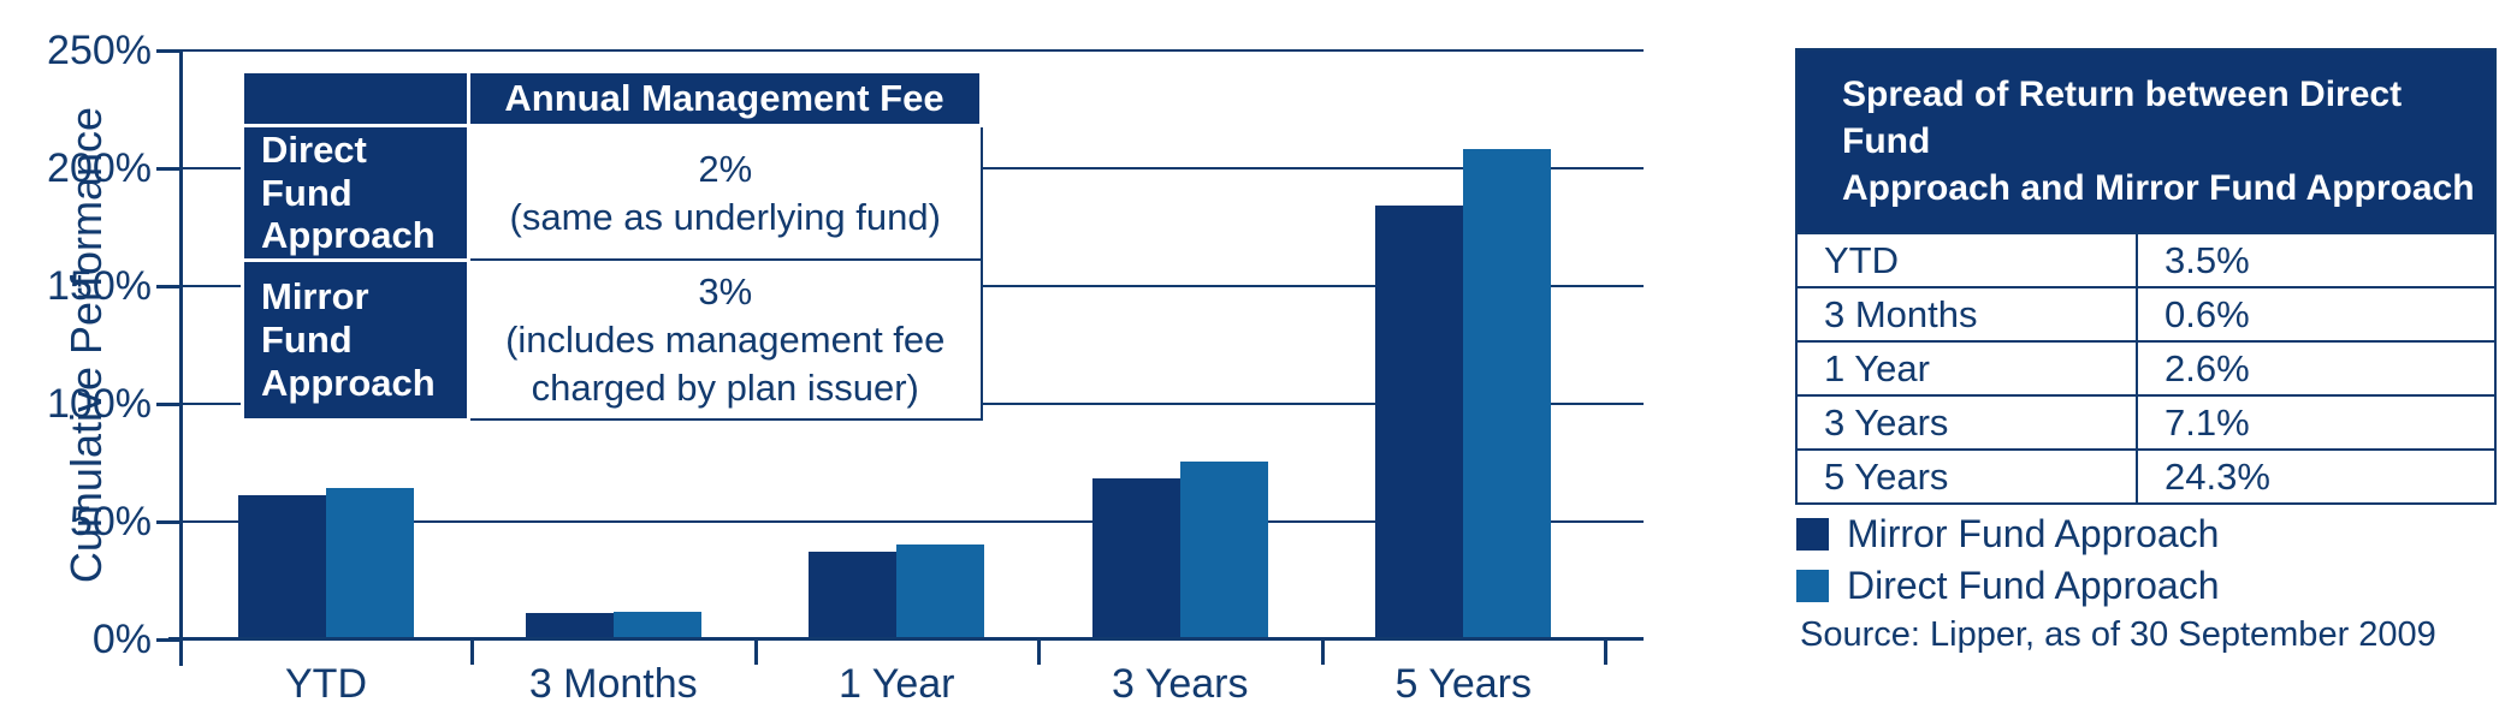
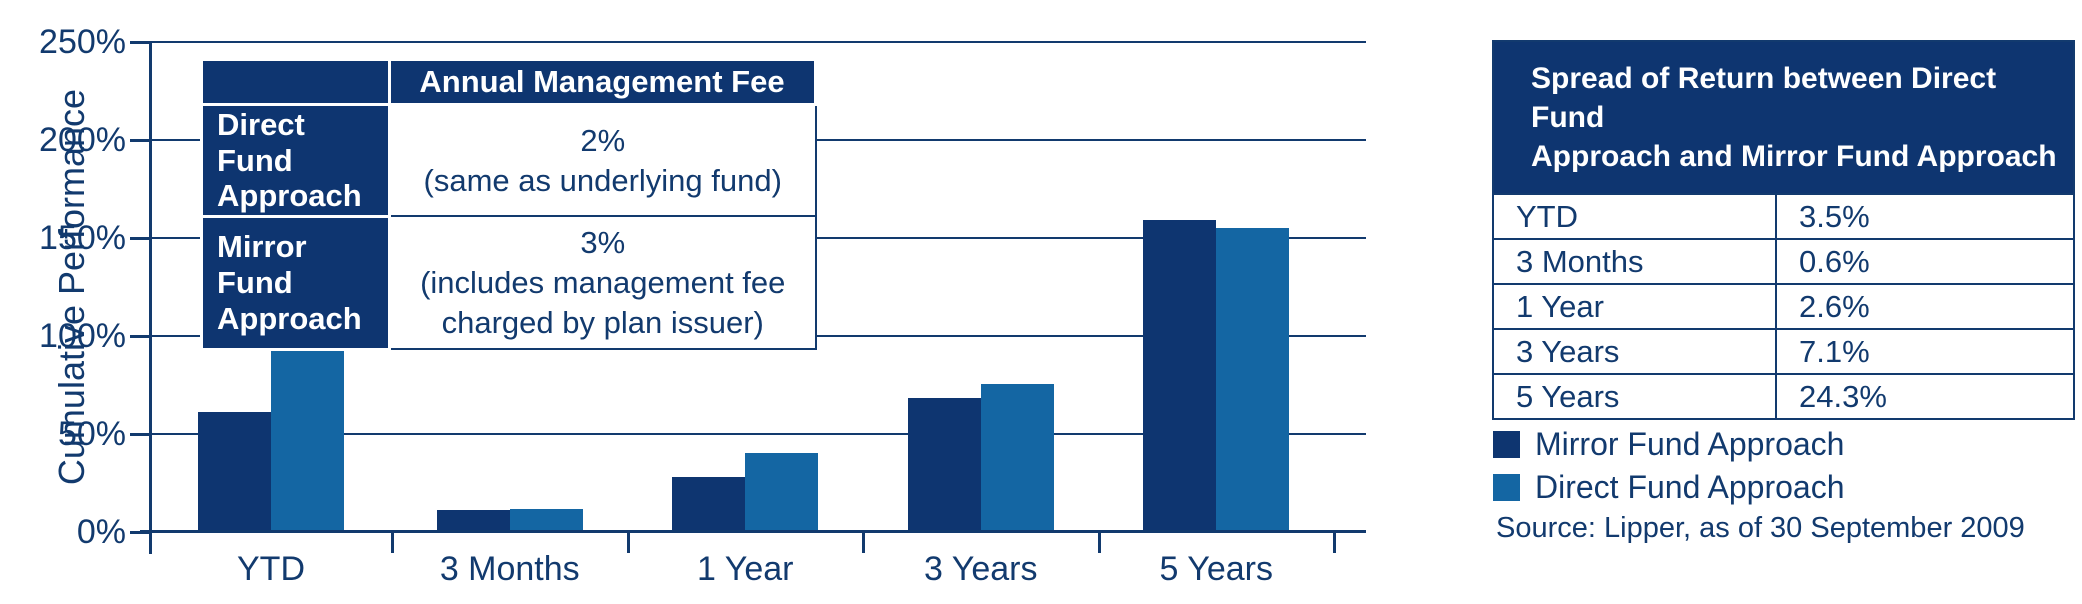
Direct Fund Approach/YTD: 64% -> 149%
Mirror Fund Approach/1 Year: 38% -> 28%
Mirror Fund Approach/5 Years: 184% -> 159%
Direct Fund Approach/5 Years: 208% -> 155%
